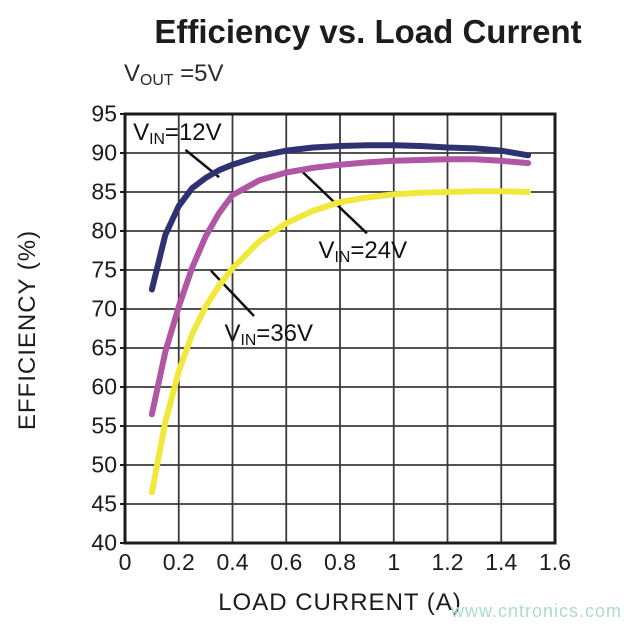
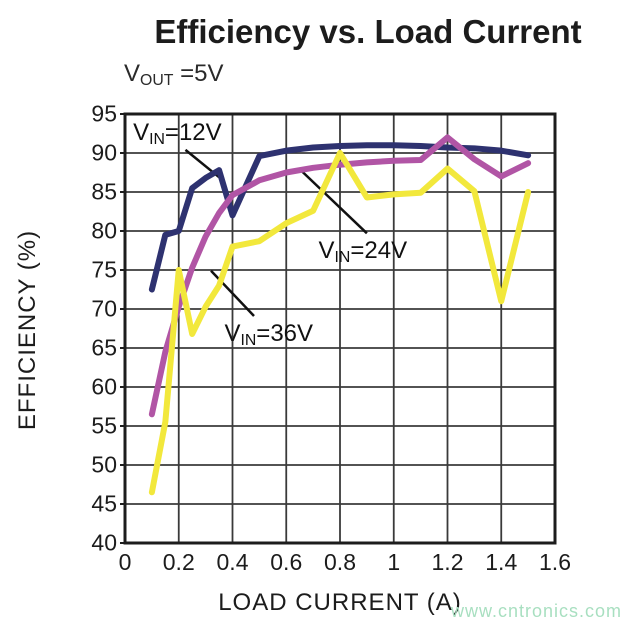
VIN=12V/0.2: 83 -> 80
VIN=36V/0.2: 62 -> 75
VIN=12V/0.4: 88 -> 82
VIN=36V/0.4: 75 -> 78
VIN=36V/0.8: 84 -> 90
VIN=24V/1.2: 89 -> 92
VIN=36V/1.2: 85 -> 88
VIN=24V/1.4: 89 -> 87
VIN=36V/1.4: 85 -> 71
